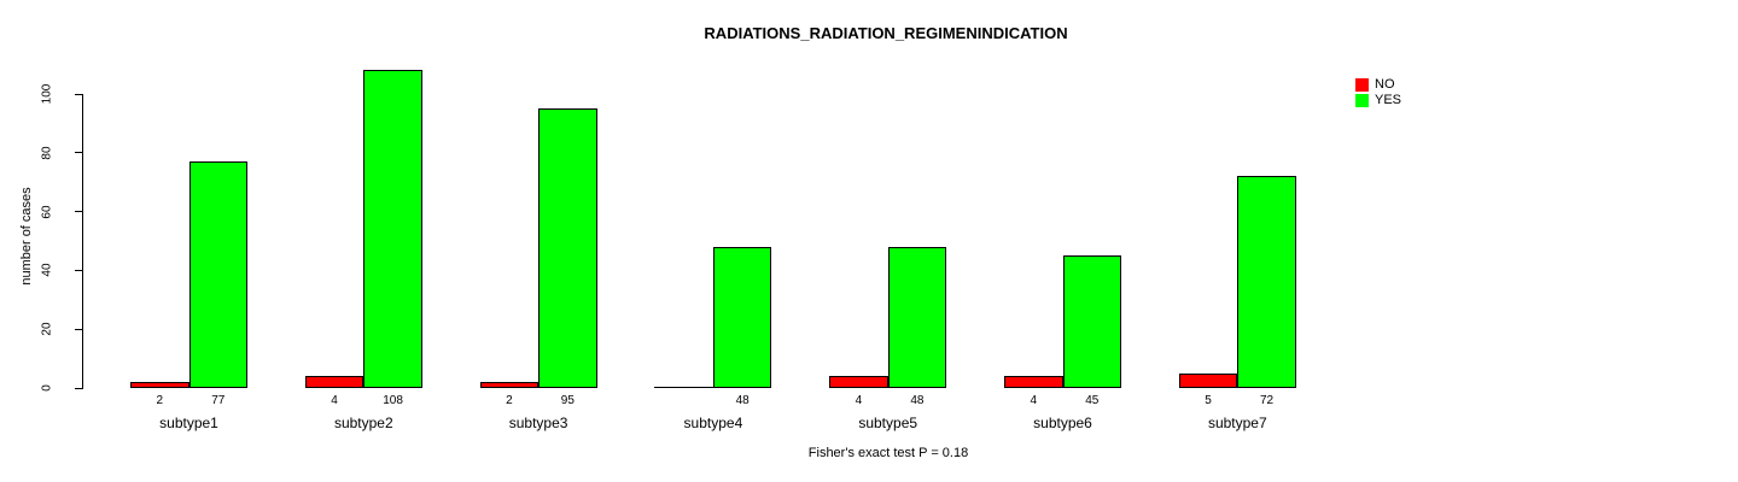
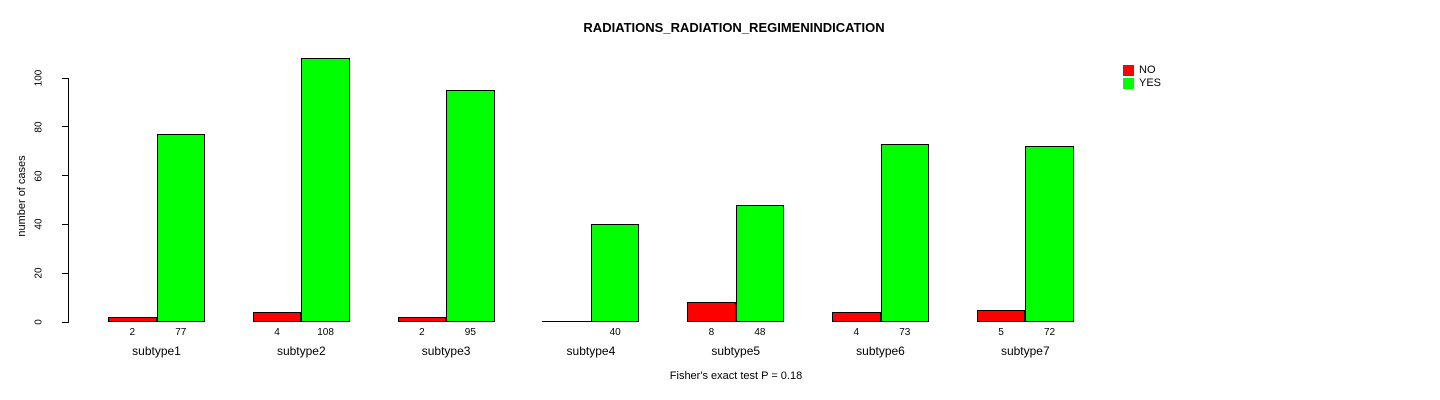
YES/subtype4: 48 -> 40
NO/subtype5: 4 -> 8
YES/subtype6: 45 -> 73
